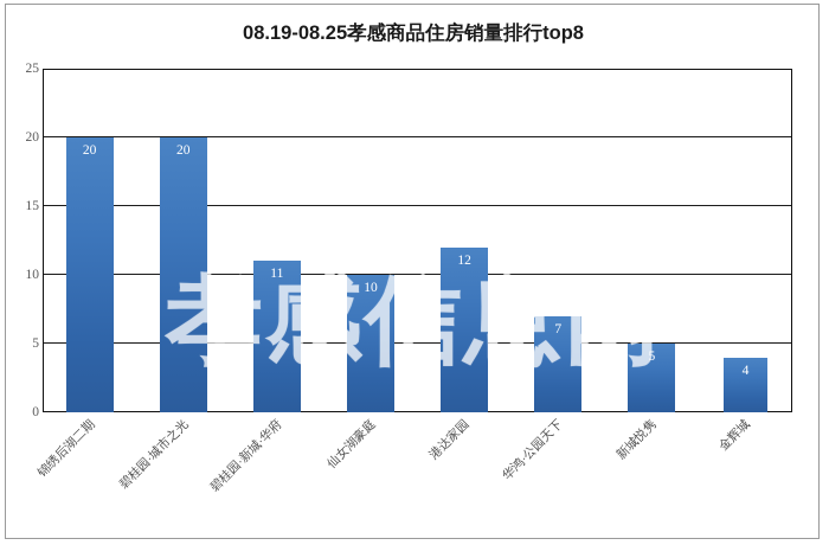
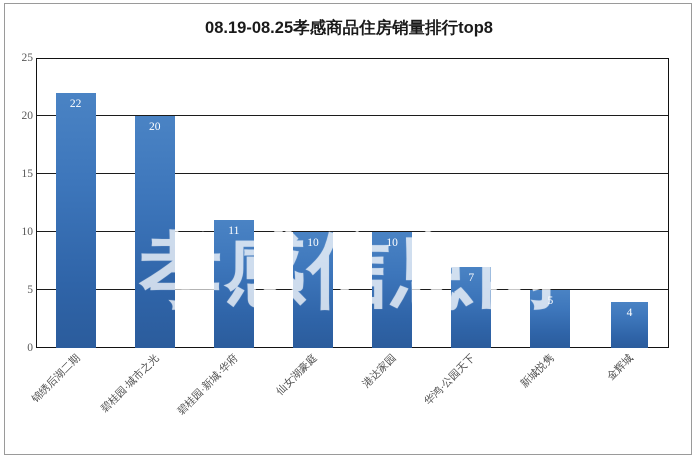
锦绣后湖二期: 20 -> 22
港达家园: 12 -> 10
